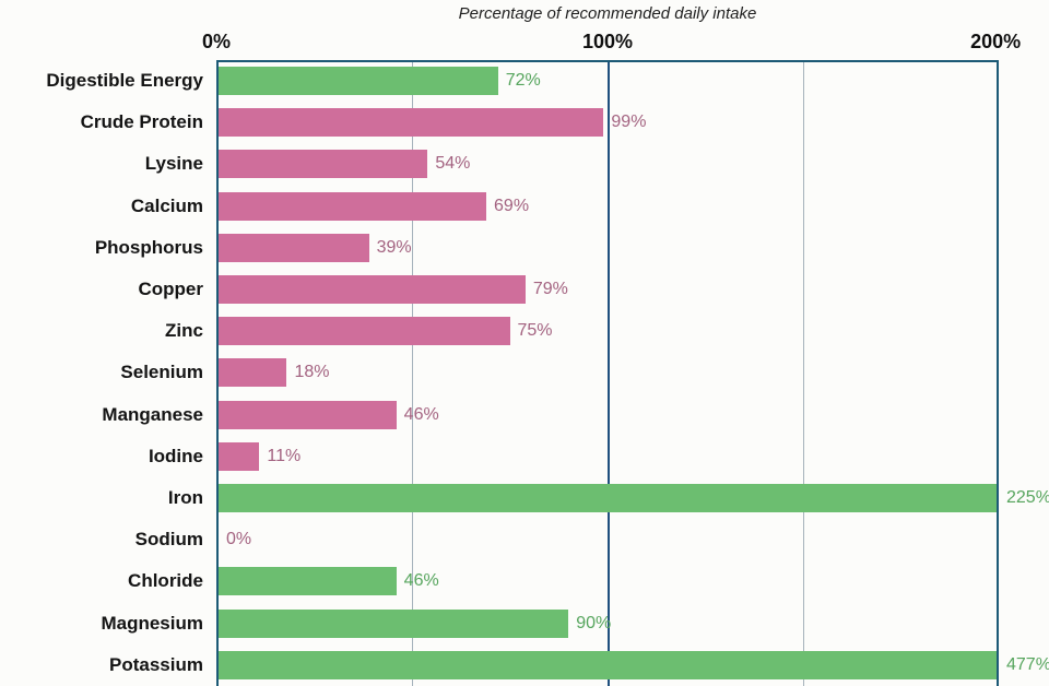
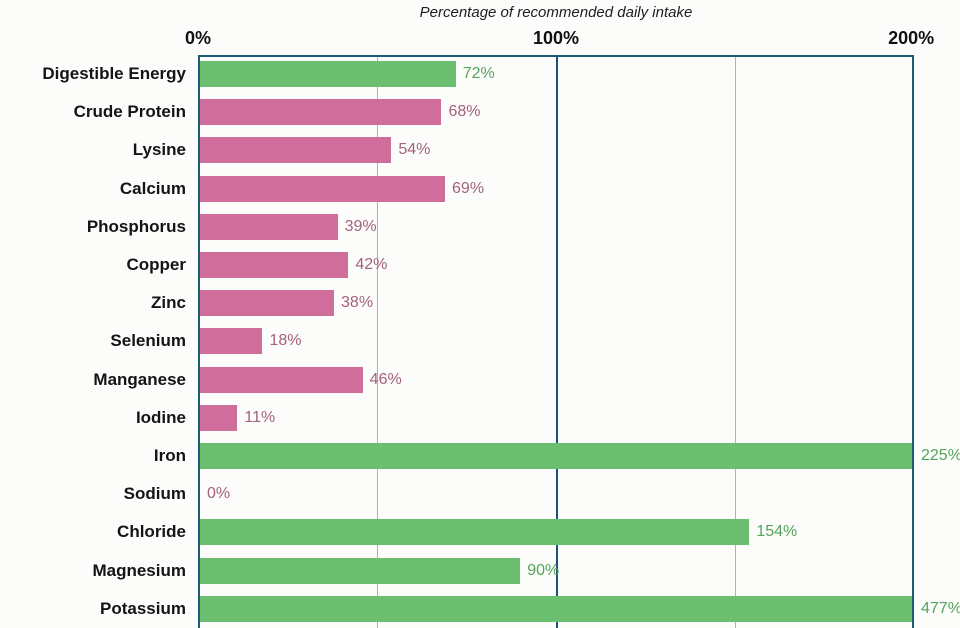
Crude Protein: 99% -> 68%
Copper: 79% -> 42%
Zinc: 75% -> 38%
Chloride: 46% -> 154%
